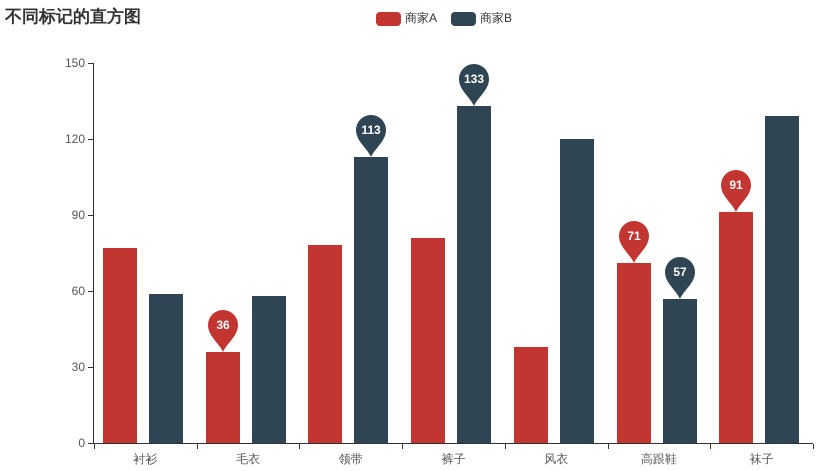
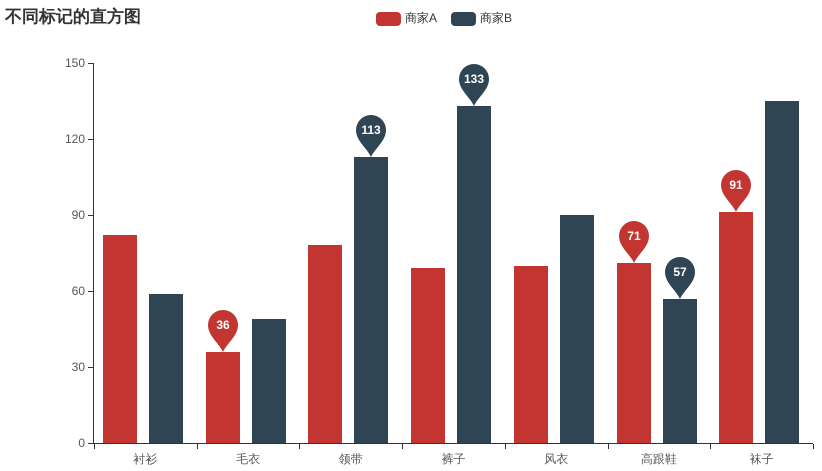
商家A/衬衫: 77 -> 82
商家B/毛衣: 58 -> 49
商家A/裤子: 81 -> 69
商家A/风衣: 38 -> 70
商家B/风衣: 120 -> 90
商家B/袜子: 129 -> 135
